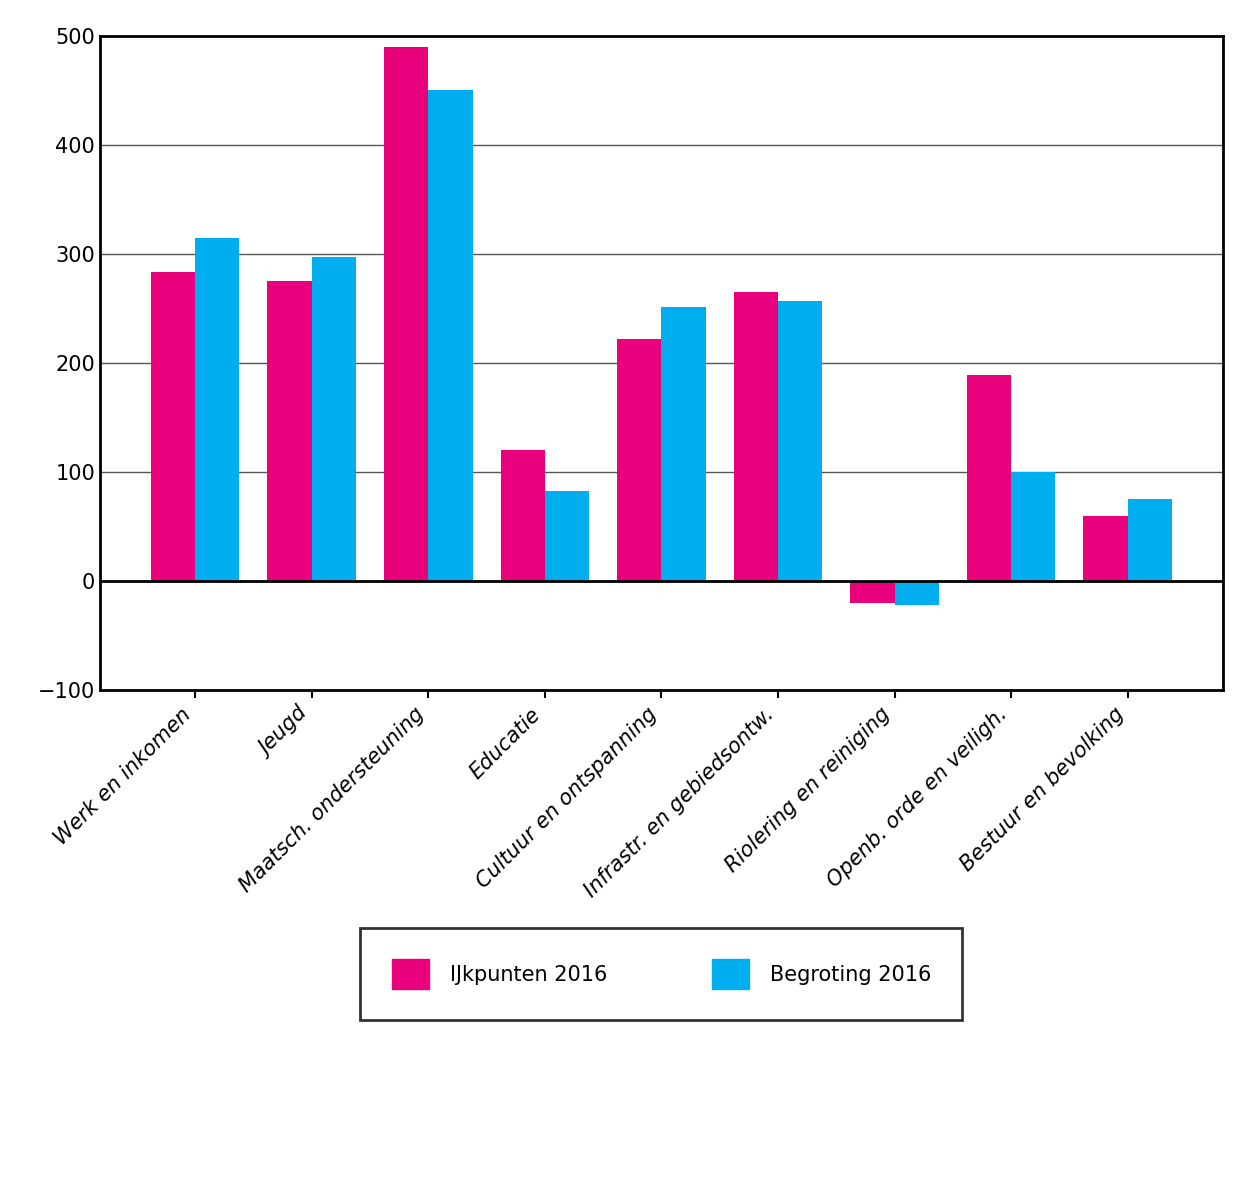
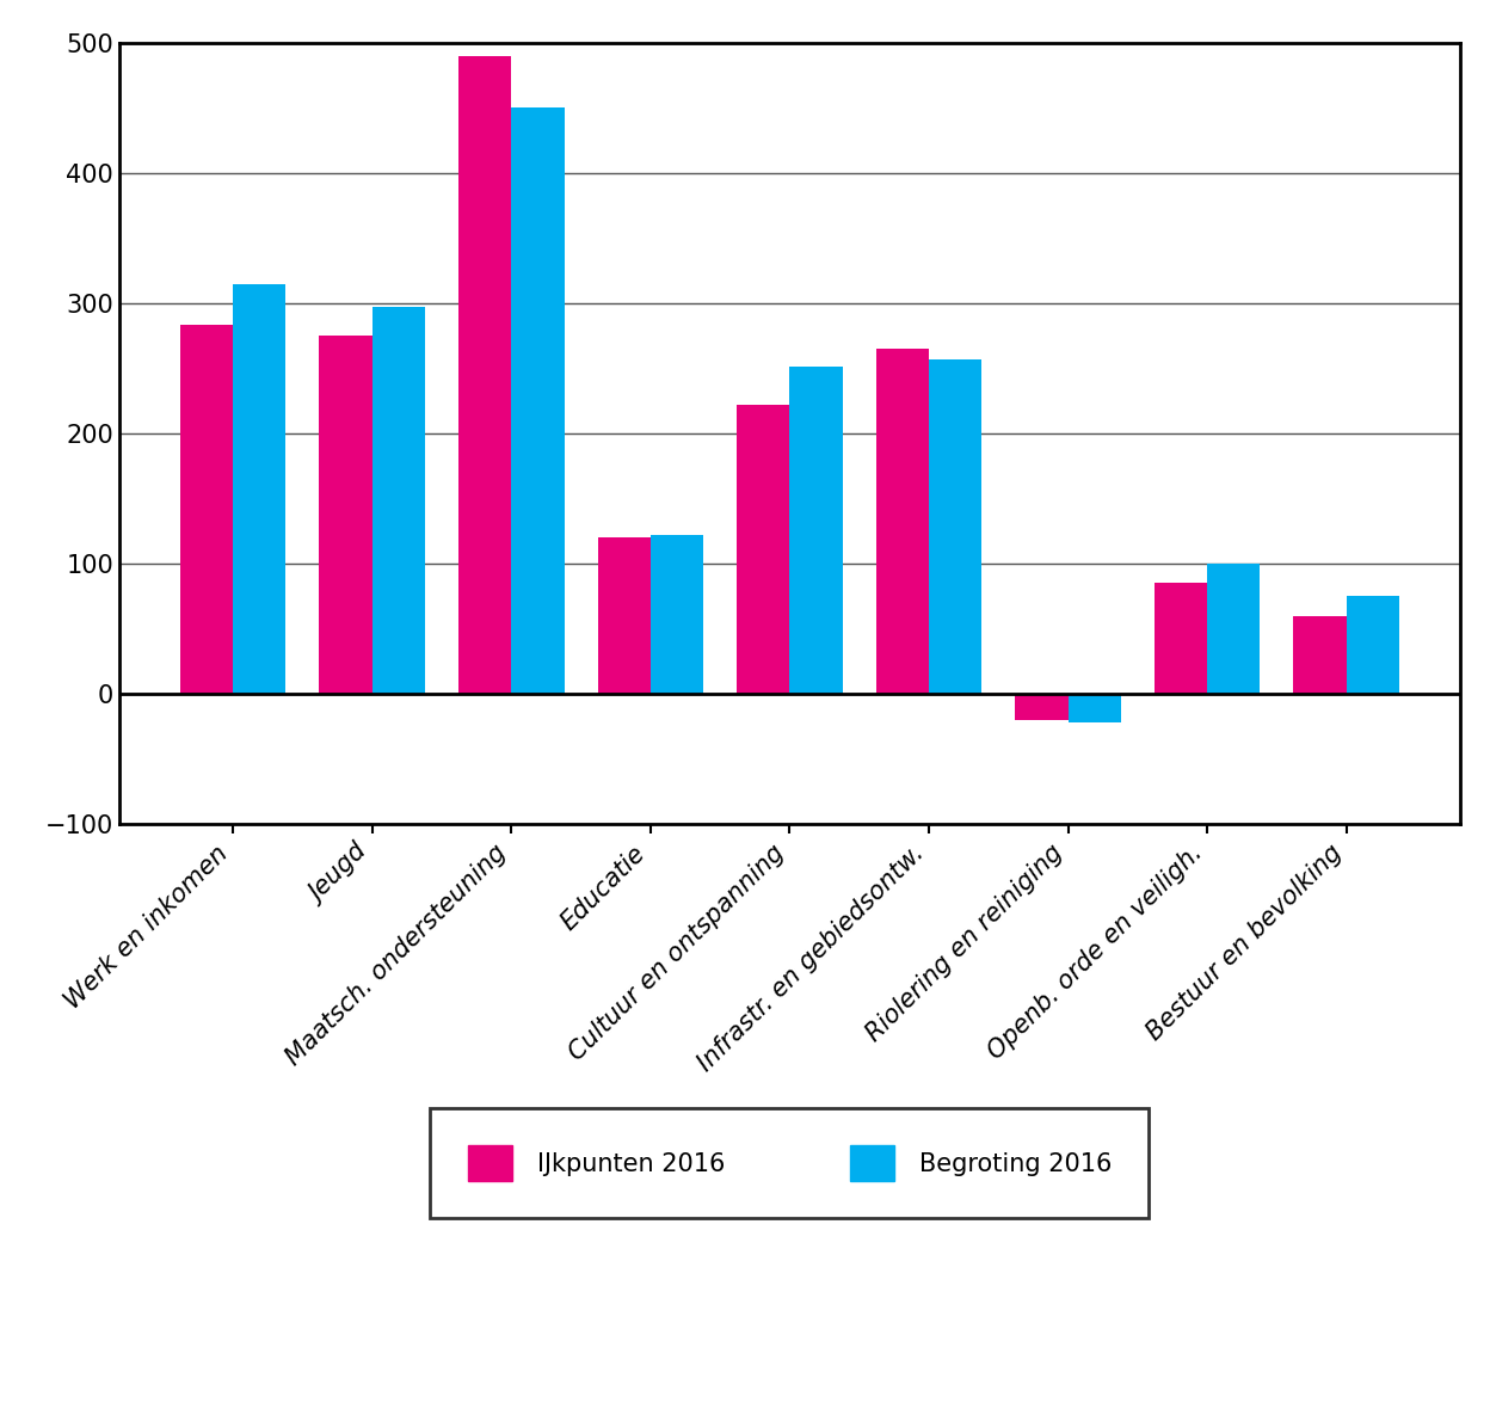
Begroting 2016/Educatie: 83 -> 122
IJkpunten 2016/Openb. orde en veiligh.: 189 -> 85
